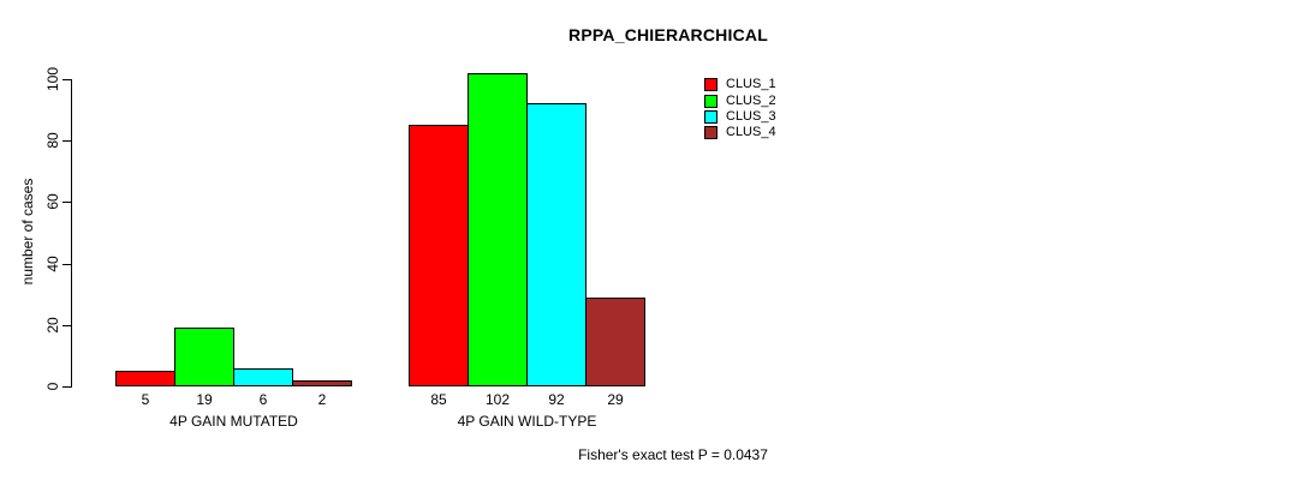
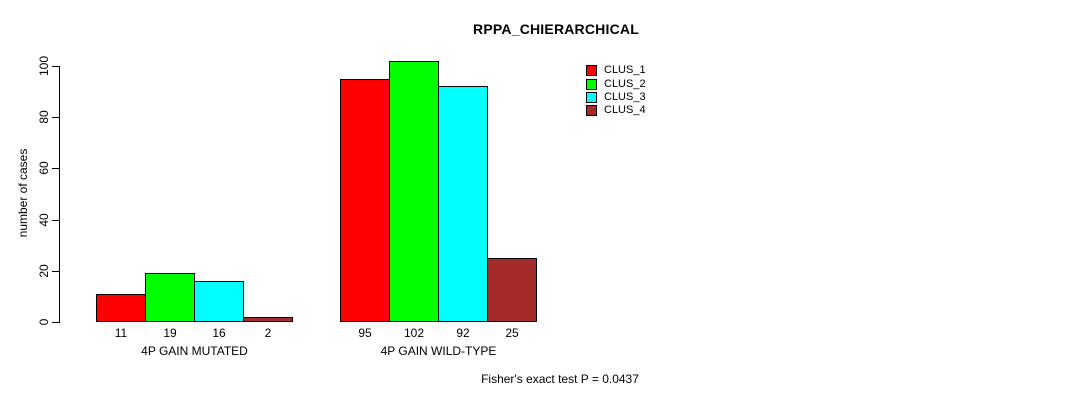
CLUS_1/4P GAIN MUTATED: 5 -> 11
CLUS_3/4P GAIN MUTATED: 6 -> 16
CLUS_1/4P GAIN WILD-TYPE: 85 -> 95
CLUS_4/4P GAIN WILD-TYPE: 29 -> 25
